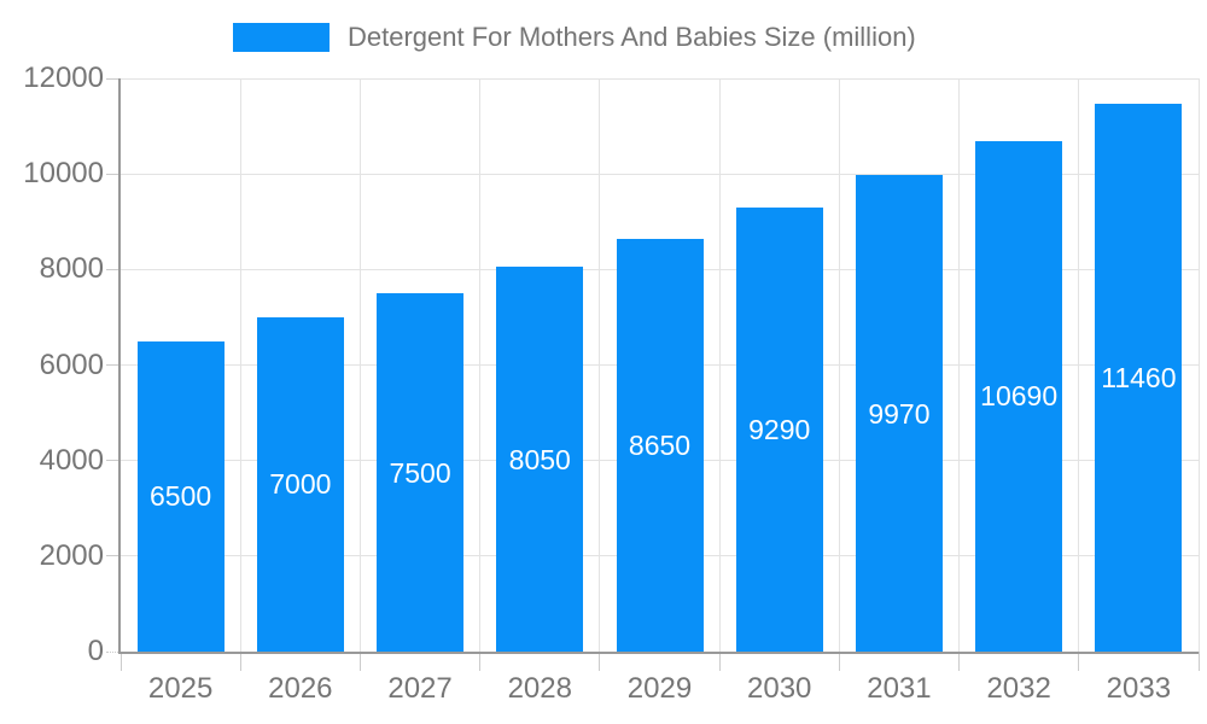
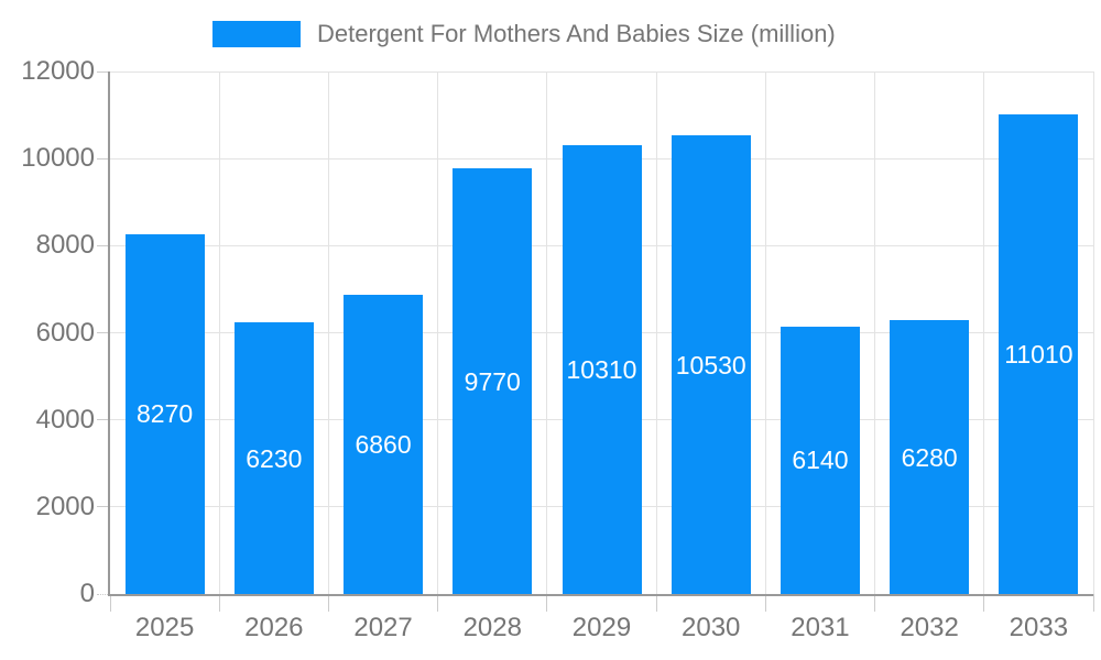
2025: 6500 -> 8270
2026: 7000 -> 6230
2027: 7500 -> 6860
2028: 8050 -> 9770
2029: 8650 -> 10310
2030: 9290 -> 10530
2031: 9970 -> 6140
2032: 10690 -> 6280
2033: 11460 -> 11010
